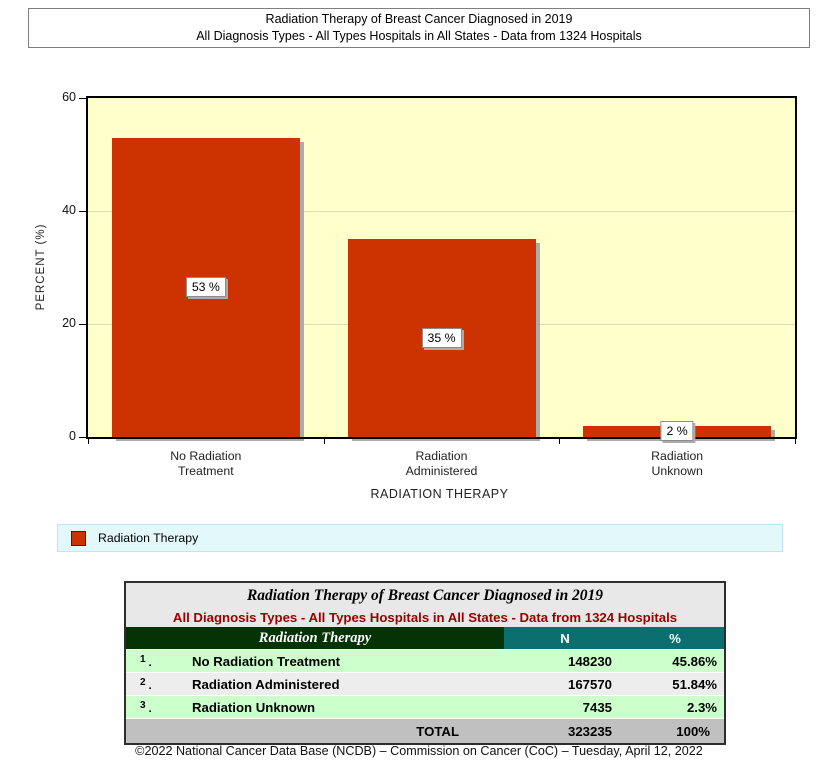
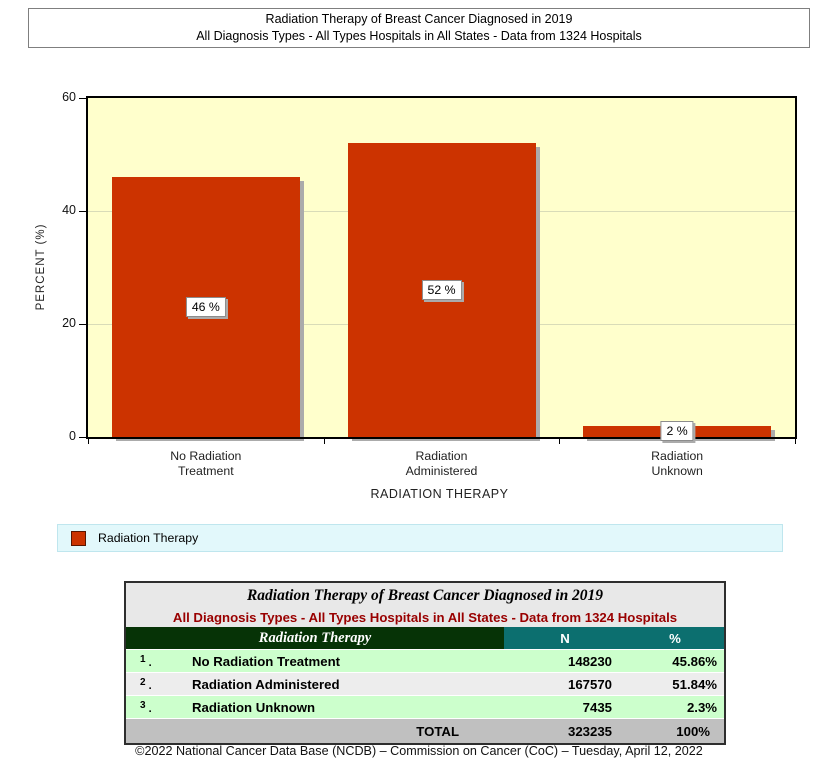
No Radiation Treatment: 53 -> 46
Radiation Administered: 35 -> 52
